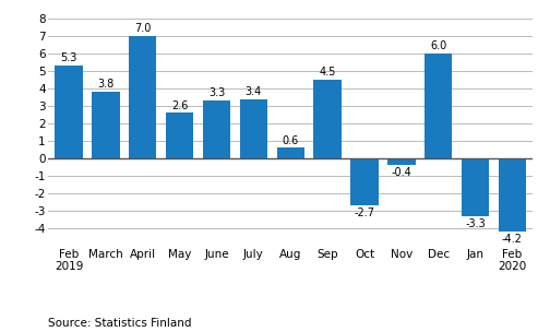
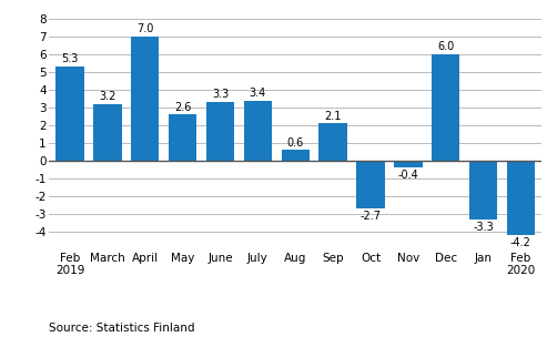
March: 3.8 -> 3.2
Sep: 4.5 -> 2.1
